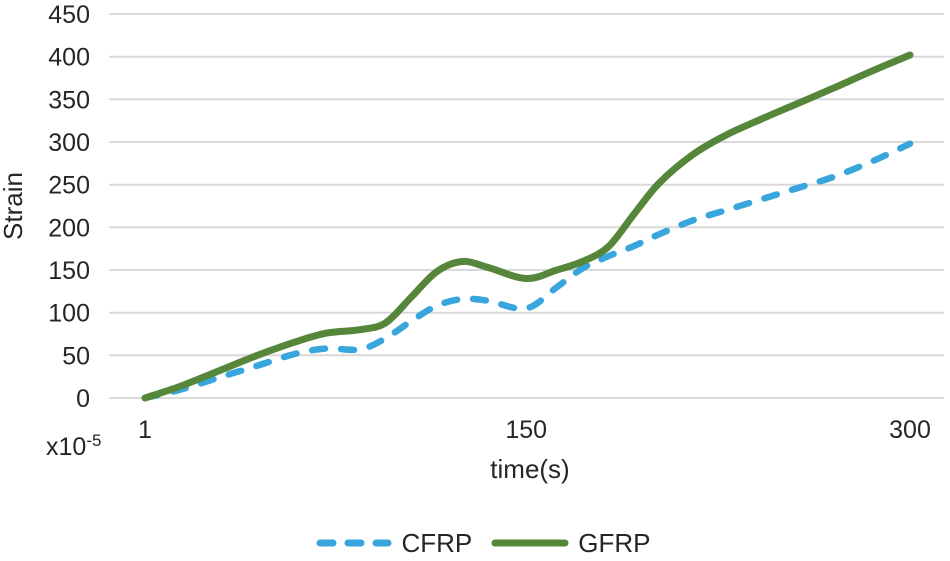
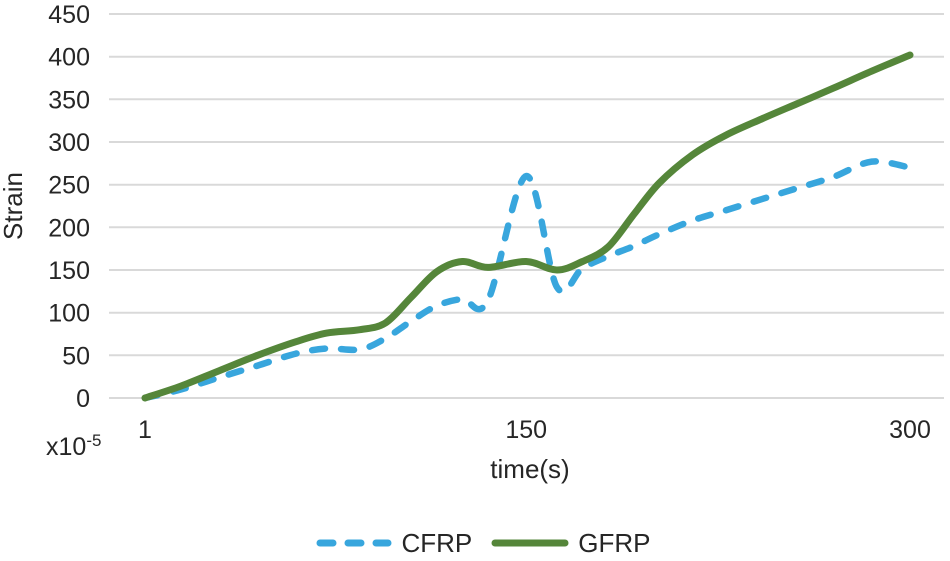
CFRP/150: 100 -> 260
GFRP/150: 140 -> 160
CFRP/300: 300 -> 270
